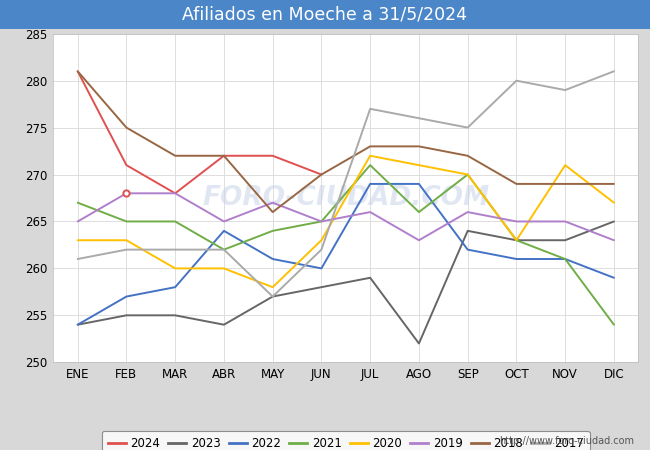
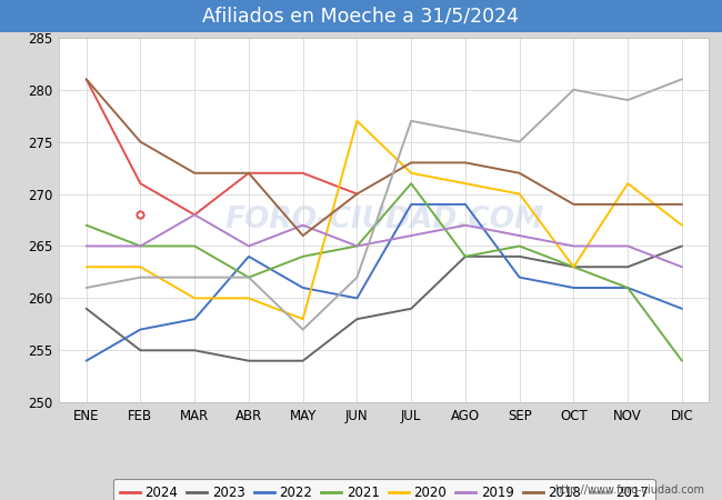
2023/ENE: 254 -> 259
2019/FEB: 268 -> 265
2023/MAY: 257 -> 254
2020/JUN: 263 -> 277
2023/AGO: 252 -> 264
2021/AGO: 266 -> 264
2019/AGO: 263 -> 267
2021/SEP: 270 -> 265
